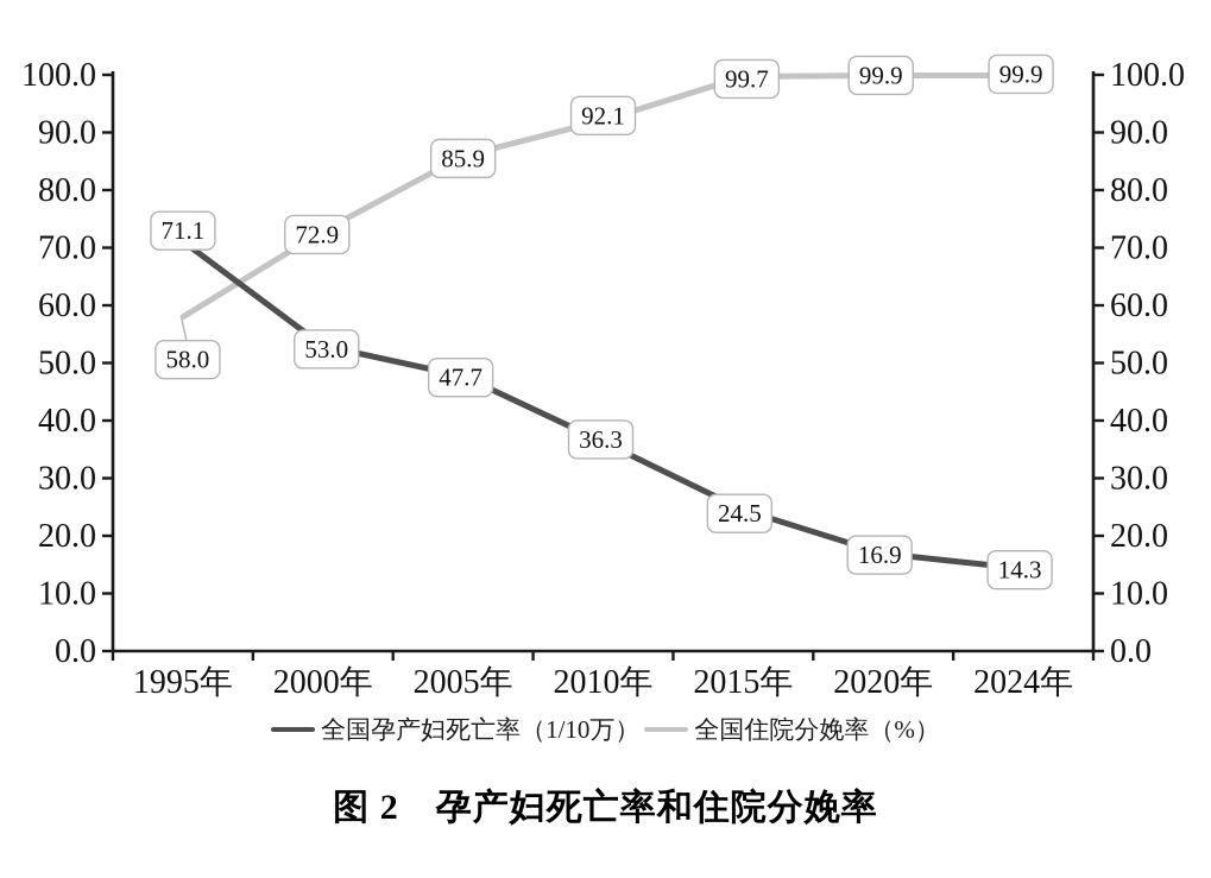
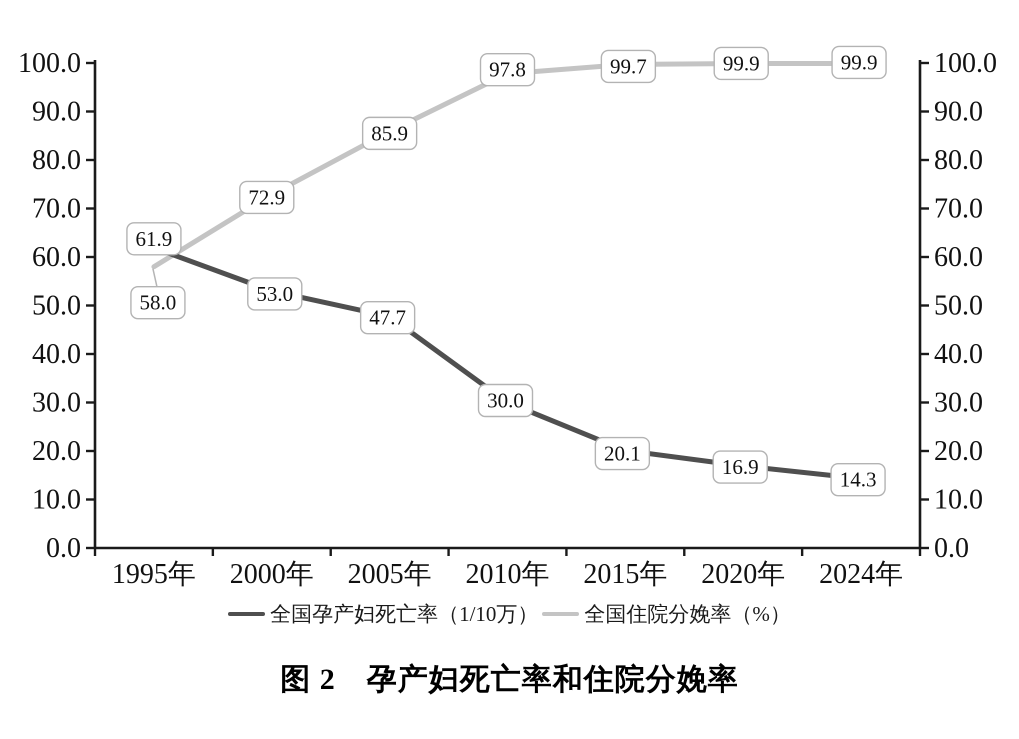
全国孕产妇死亡率（1/10万）/1995年: 71.1 -> 61.9
全国孕产妇死亡率（1/10万）/2010年: 36.3 -> 30.0
全国住院分娩率（%）/2010年: 92.1 -> 97.8
全国孕产妇死亡率（1/10万）/2015年: 24.5 -> 20.1
